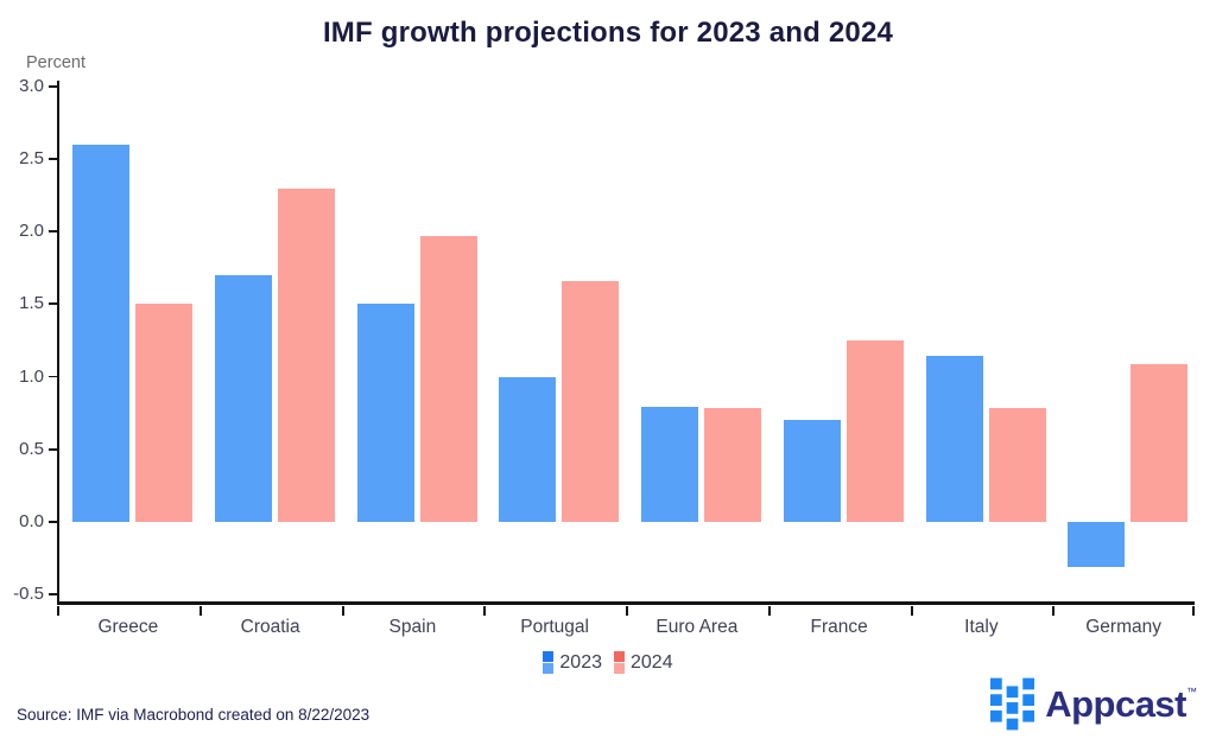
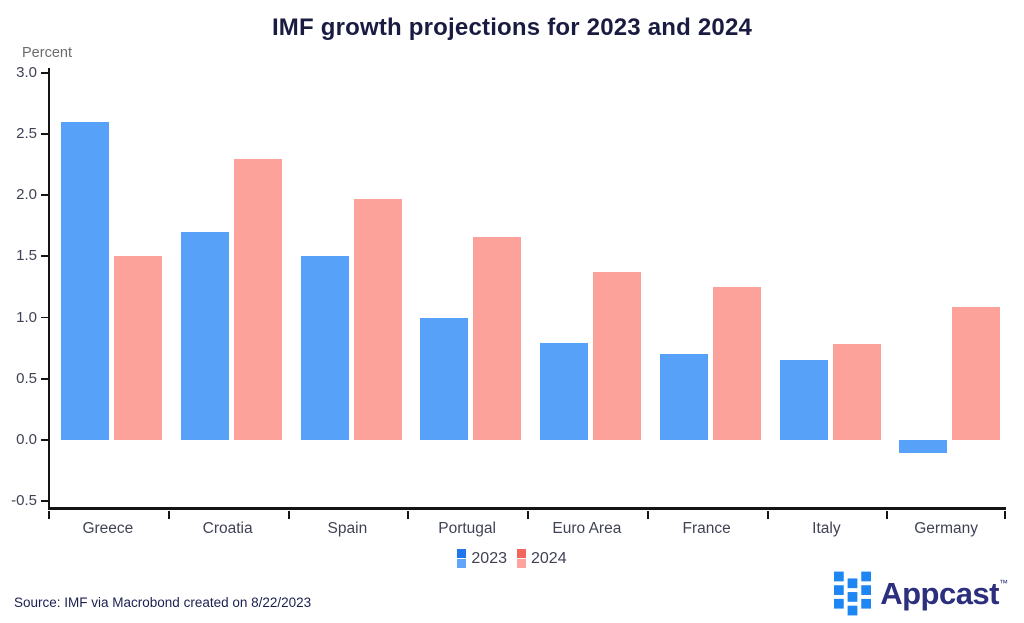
2024/Euro Area: 0.78 -> 1.37
2023/Italy: 1.14 -> 0.65
2023/Germany: -0.31 -> -0.11
